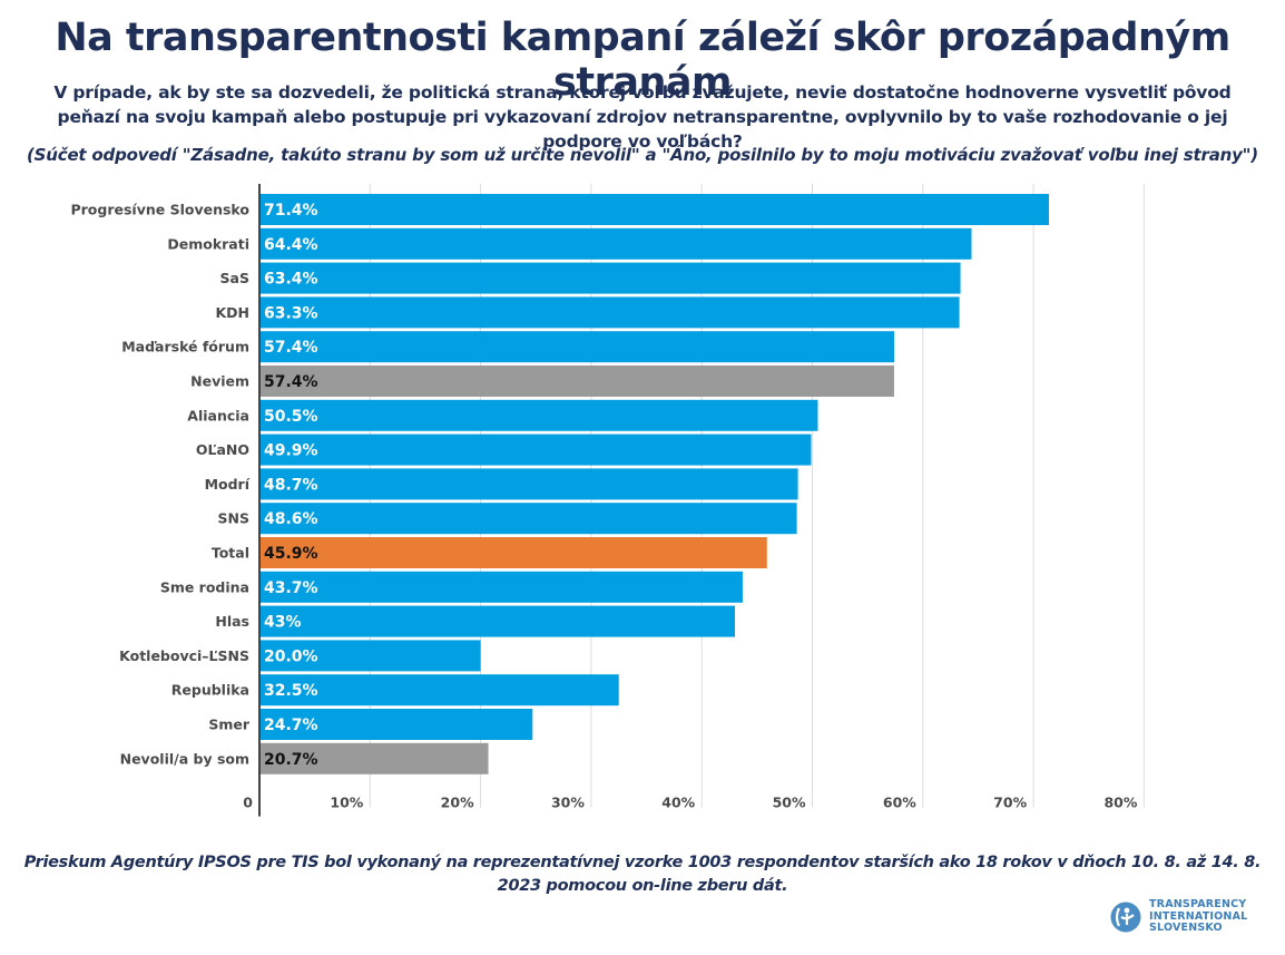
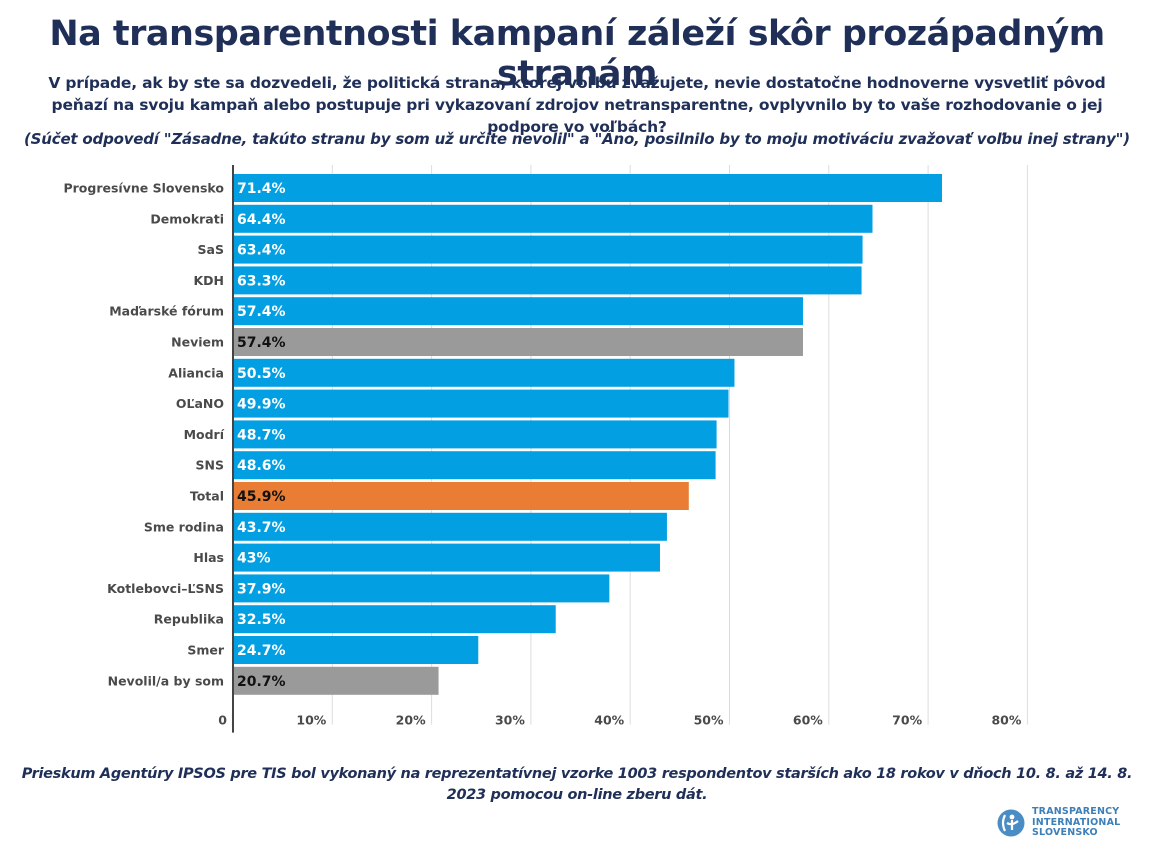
Kotlebovci–ĽSNS: 20.0% -> 37.9%
